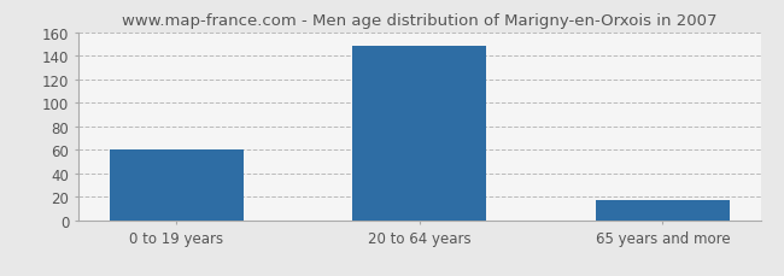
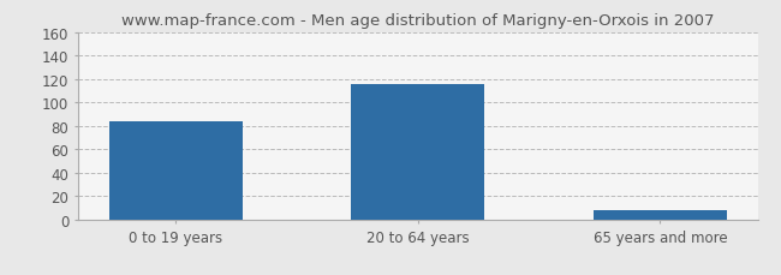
0 to 19 years: 60 -> 84
20 to 64 years: 148 -> 116
65 years and more: 17 -> 8
